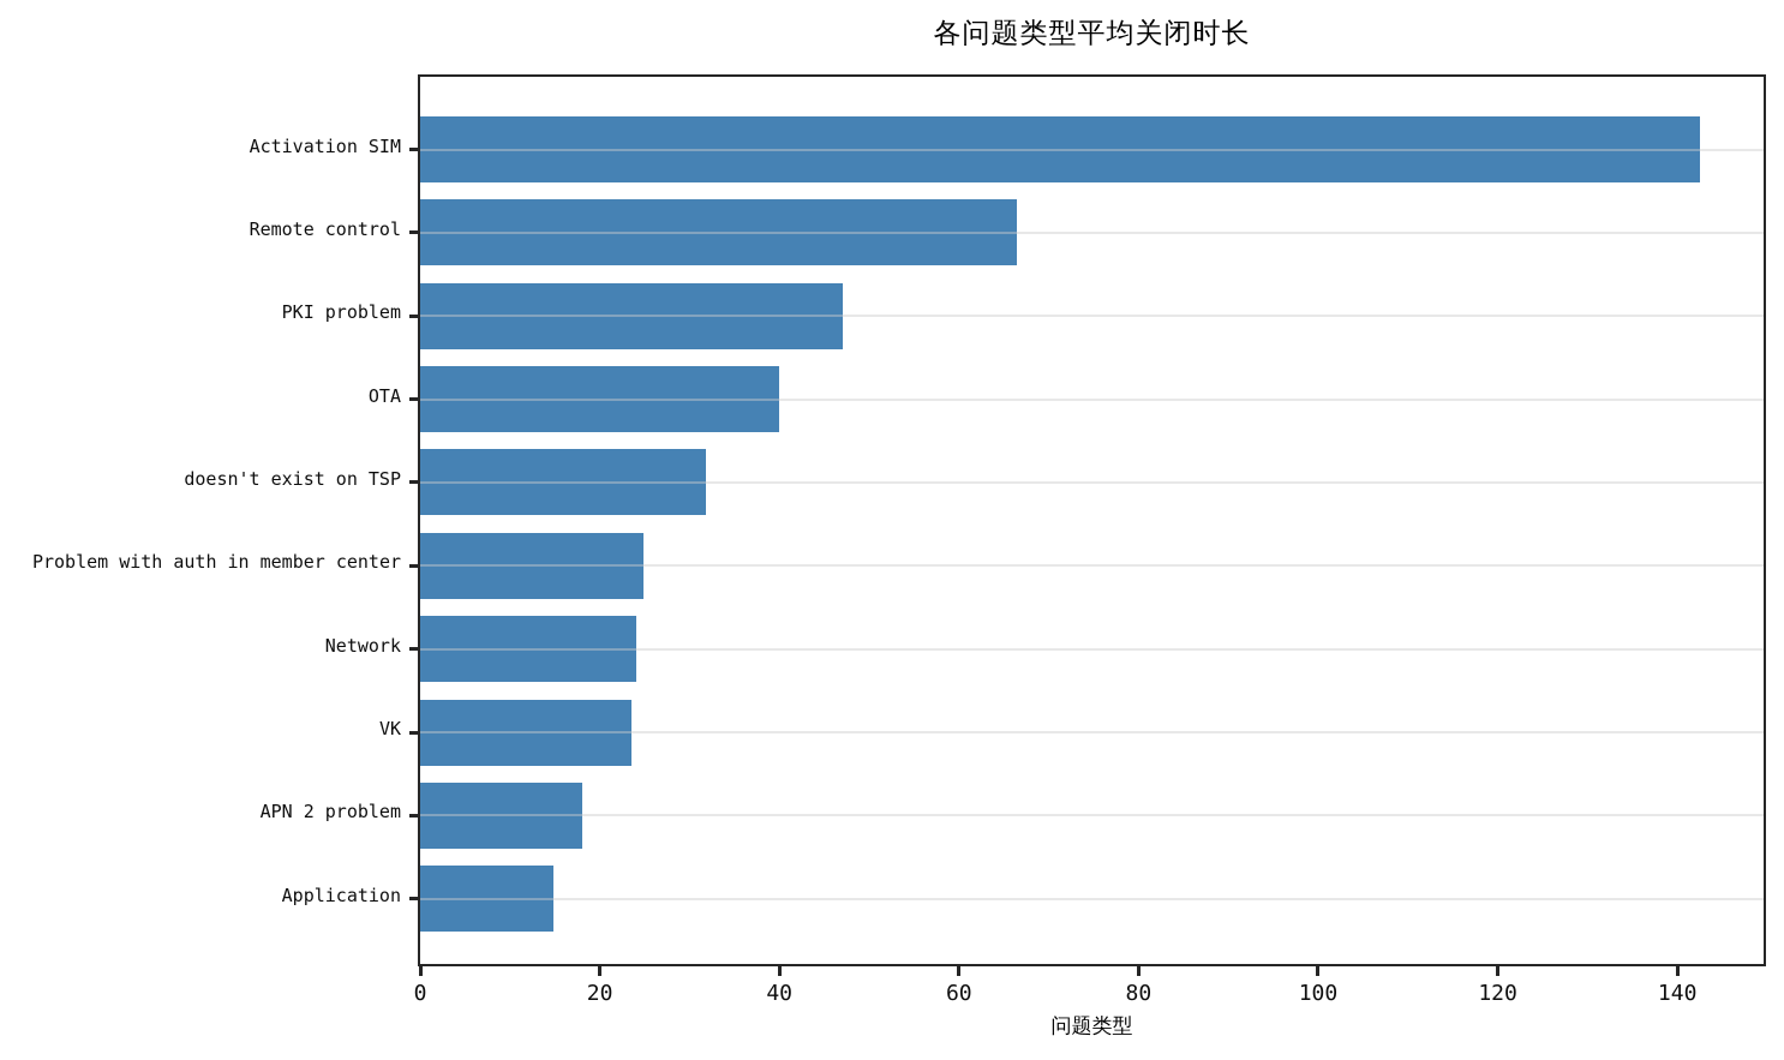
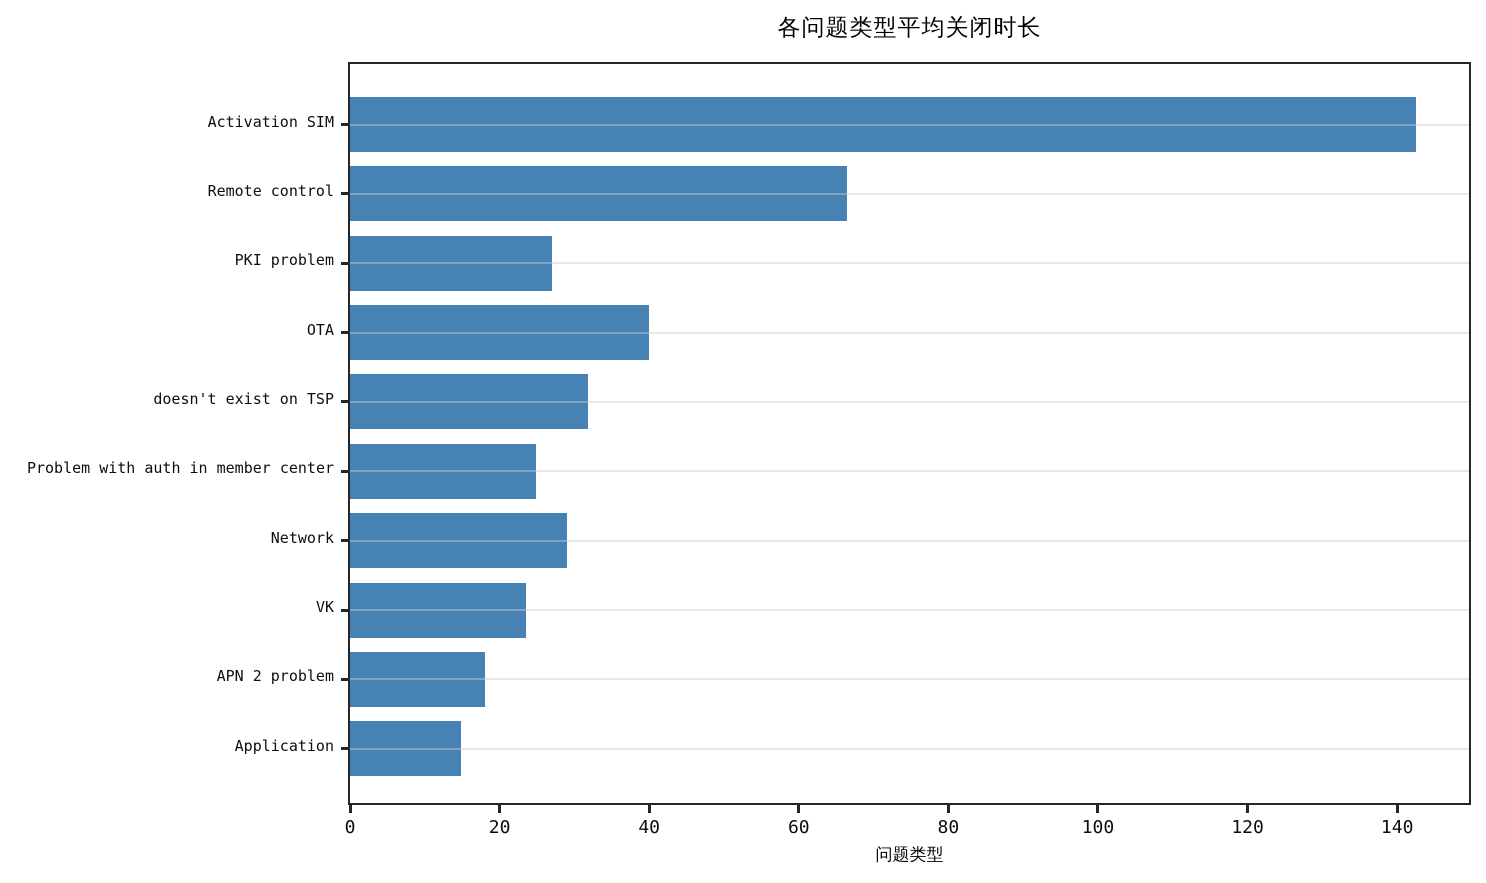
PKI problem: 47 -> 27
Network: 24 -> 29
